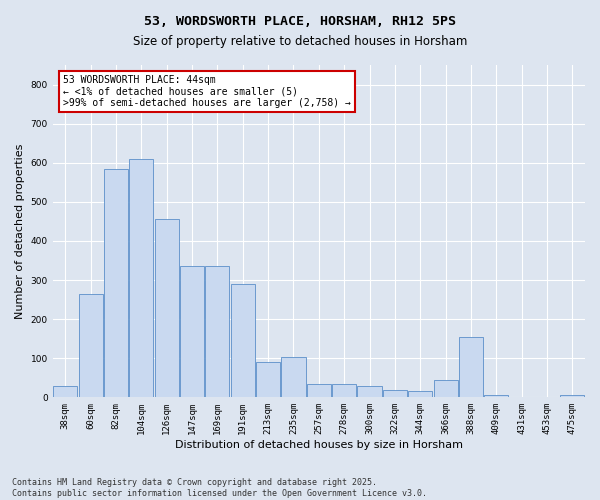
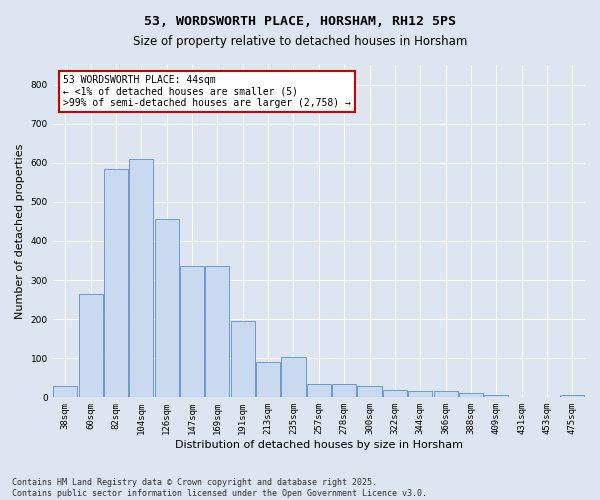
191sqm: 290 -> 195
366sqm: 45 -> 15
388sqm: 155 -> 12
